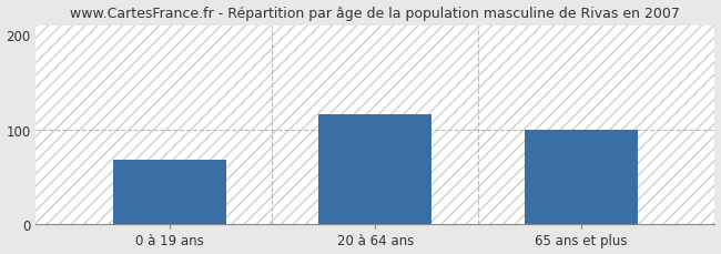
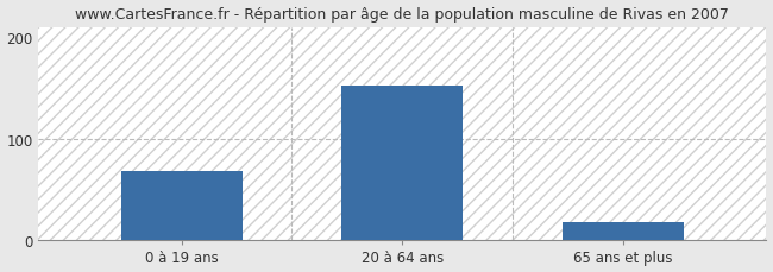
20 à 64 ans: 116 -> 152
65 ans et plus: 100 -> 18
